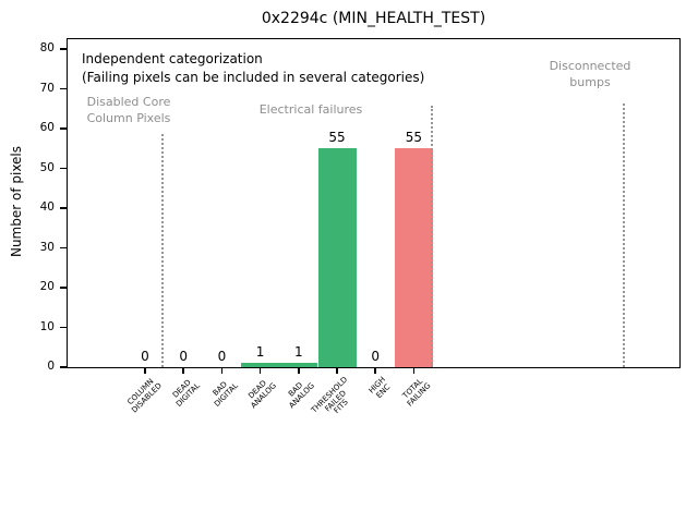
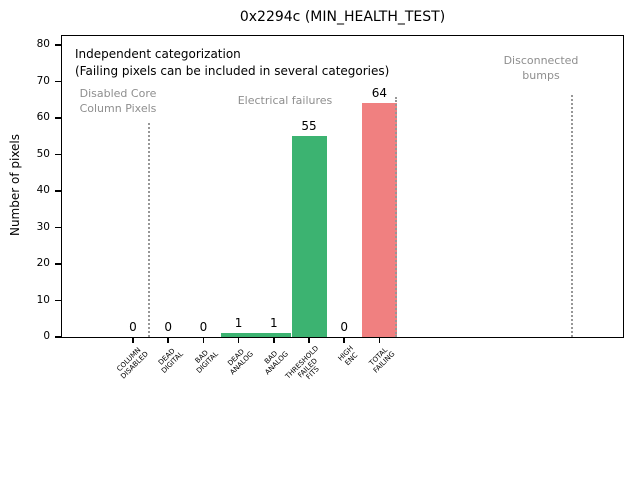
TOTAL FAILING: 55 -> 64
